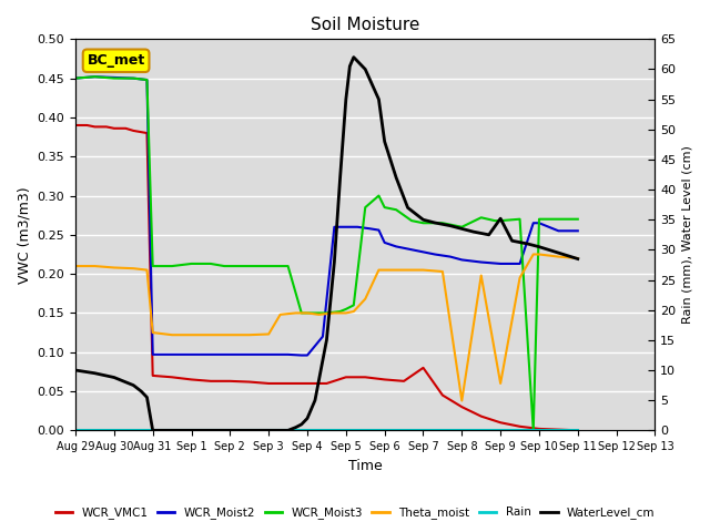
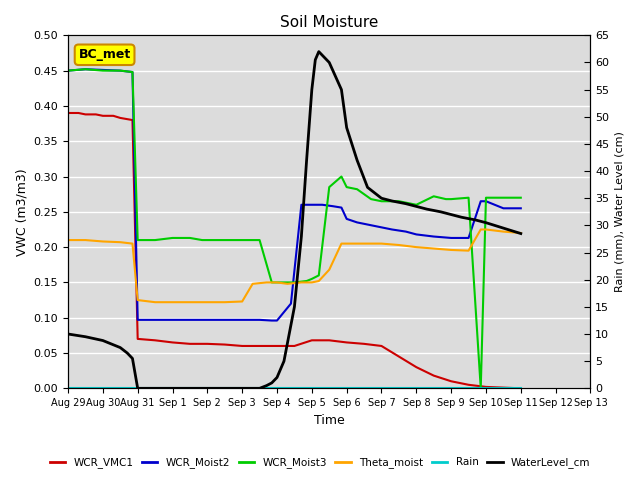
WCR_VMC1/Sep 7: 0.080 -> 0.060
Theta_moist/Sep 8: 0.038 -> 0.200
Theta_moist/Sep 9: 0.060 -> 0.196
WaterLevel_cm/Sep 9: 35.2 -> 32.0
